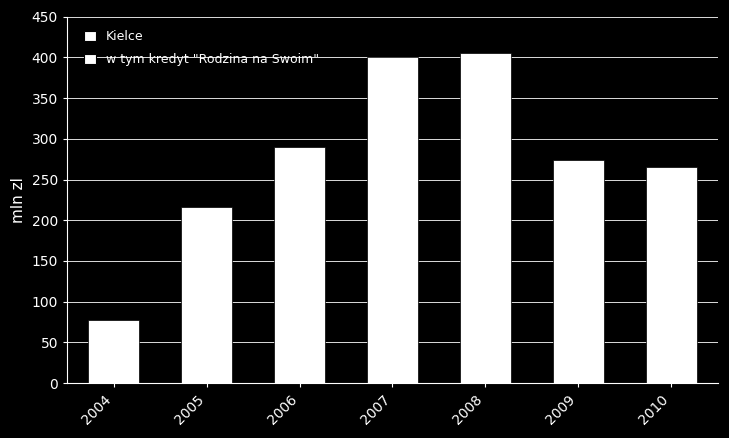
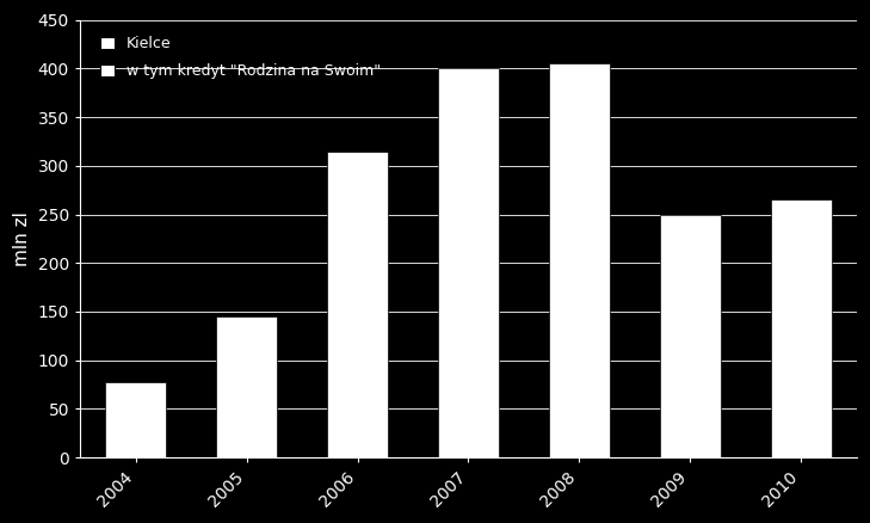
2005: 216 -> 145
2006: 290 -> 315
2009: 274 -> 250
